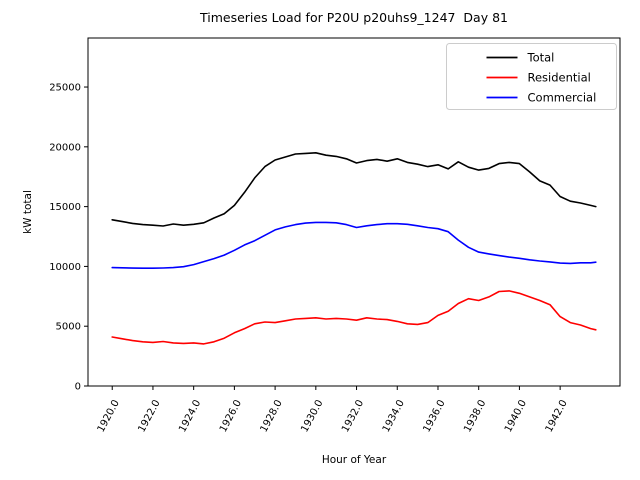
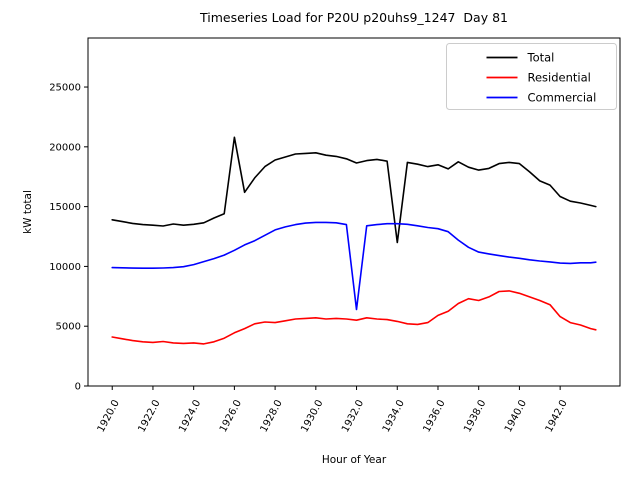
Total/1926.0: 15100 -> 20800
Commercial/1932.0: 13200 -> 6400
Total/1934.0: 19000 -> 12000
